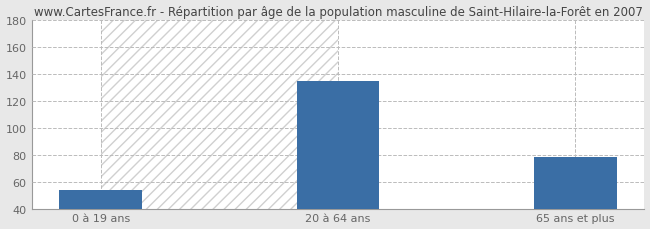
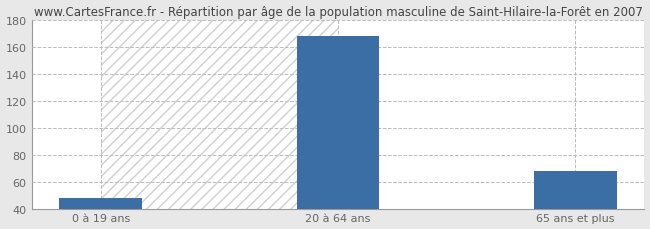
0 à 19 ans: 54 -> 48
20 à 64 ans: 135 -> 168
65 ans et plus: 78 -> 68
